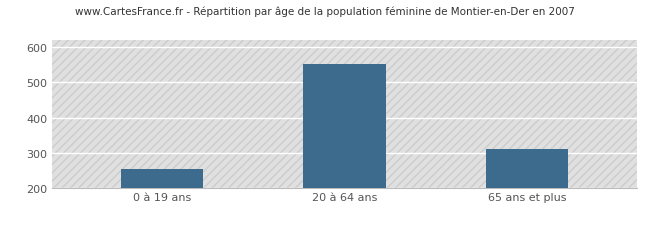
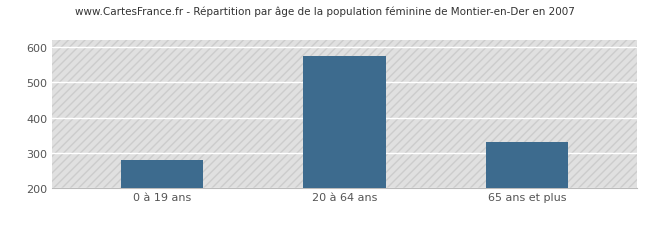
0 à 19 ans: 253 -> 280
20 à 64 ans: 554 -> 575
65 ans et plus: 311 -> 330
